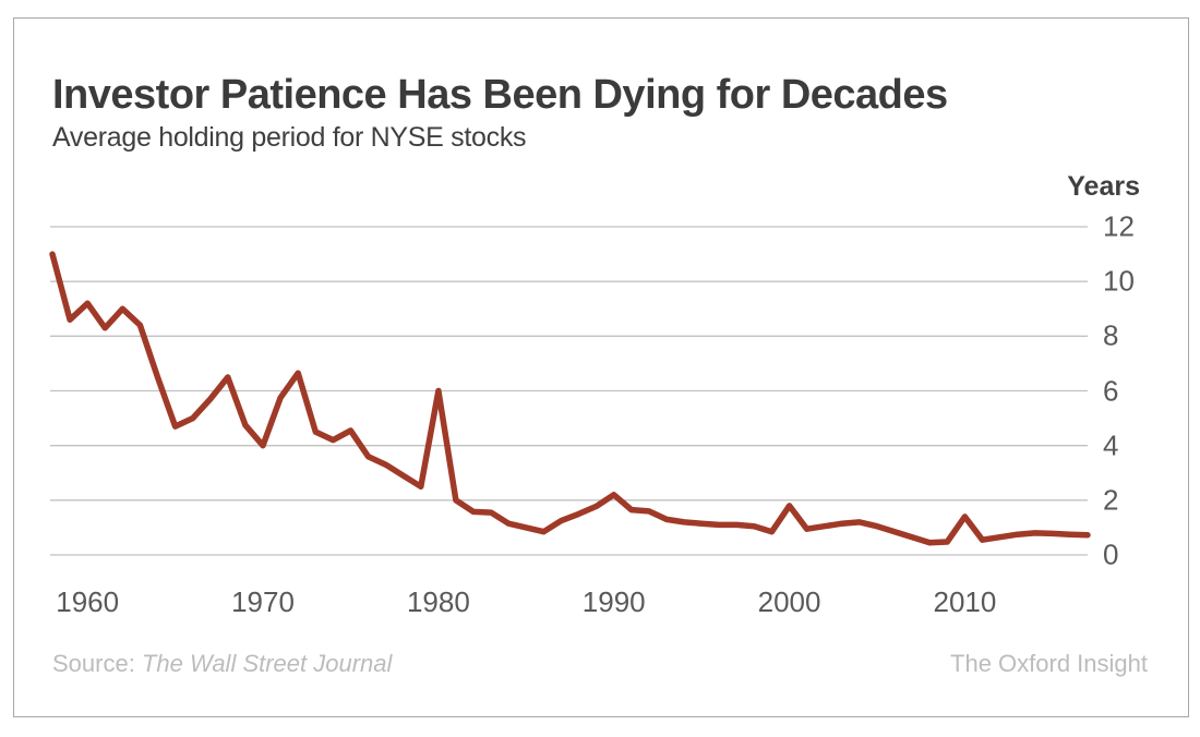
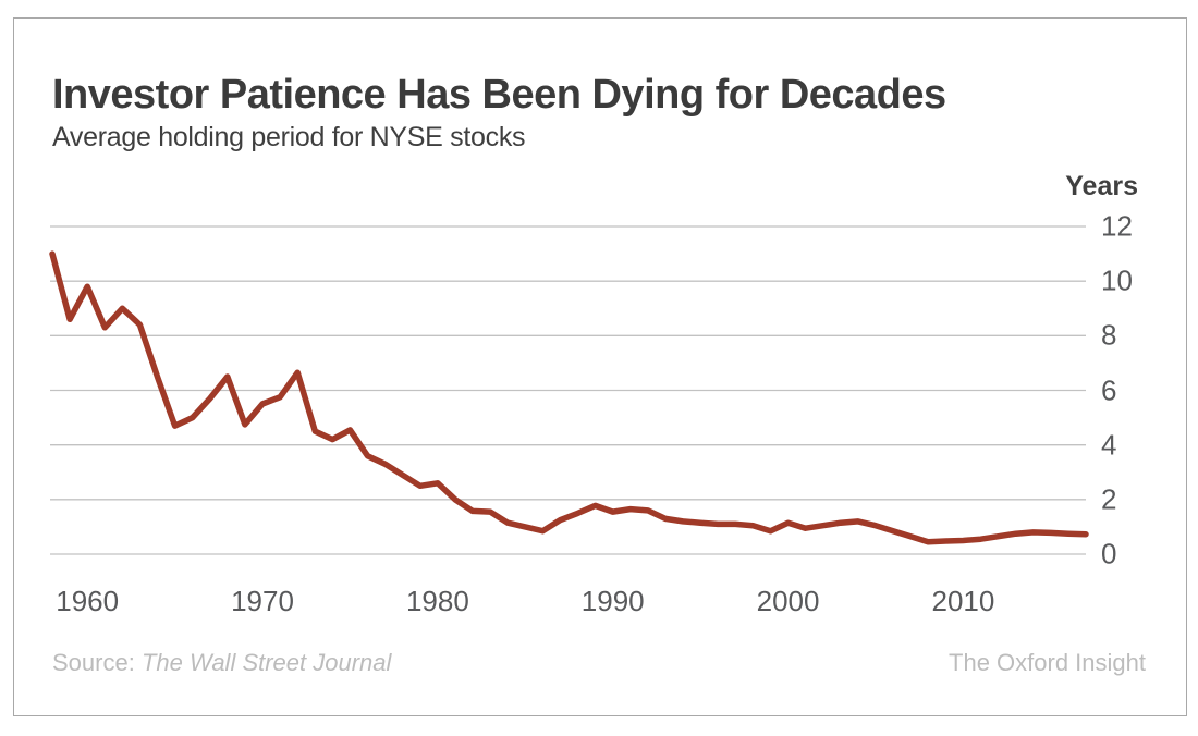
1960: 9.2 -> 9.8
1970: 4.0 -> 5.5
1980: 6.0 -> 2.6
1990: 2.2 -> 1.6
2000: 1.8 -> 1.1
2010: 1.4 -> 0.5
